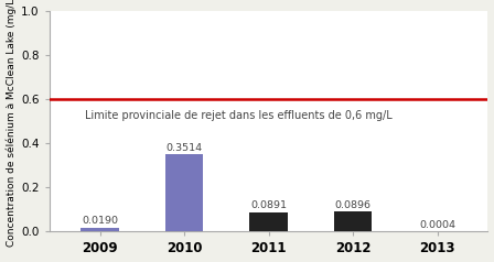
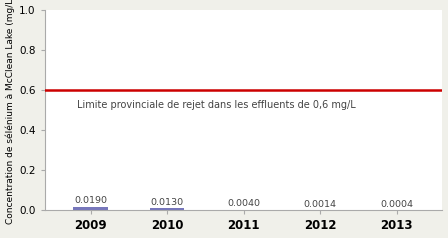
2010: 0.3514 -> 0.0130
2011: 0.0891 -> 0.0040
2012: 0.0896 -> 0.0014
